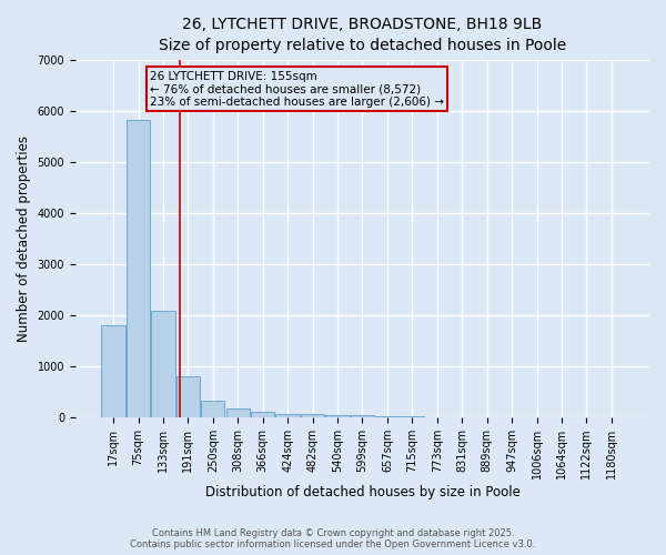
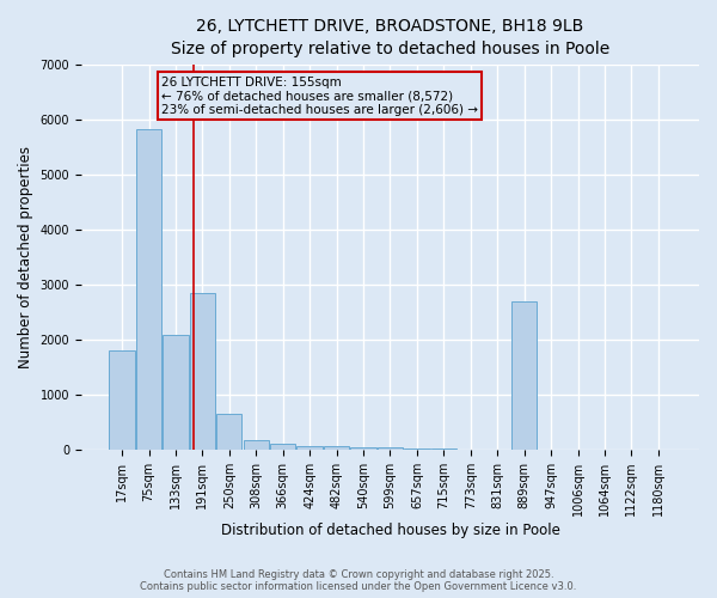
191sqm: 810 -> 2850
250sqm: 320 -> 650
889sqm: 0 -> 2700
